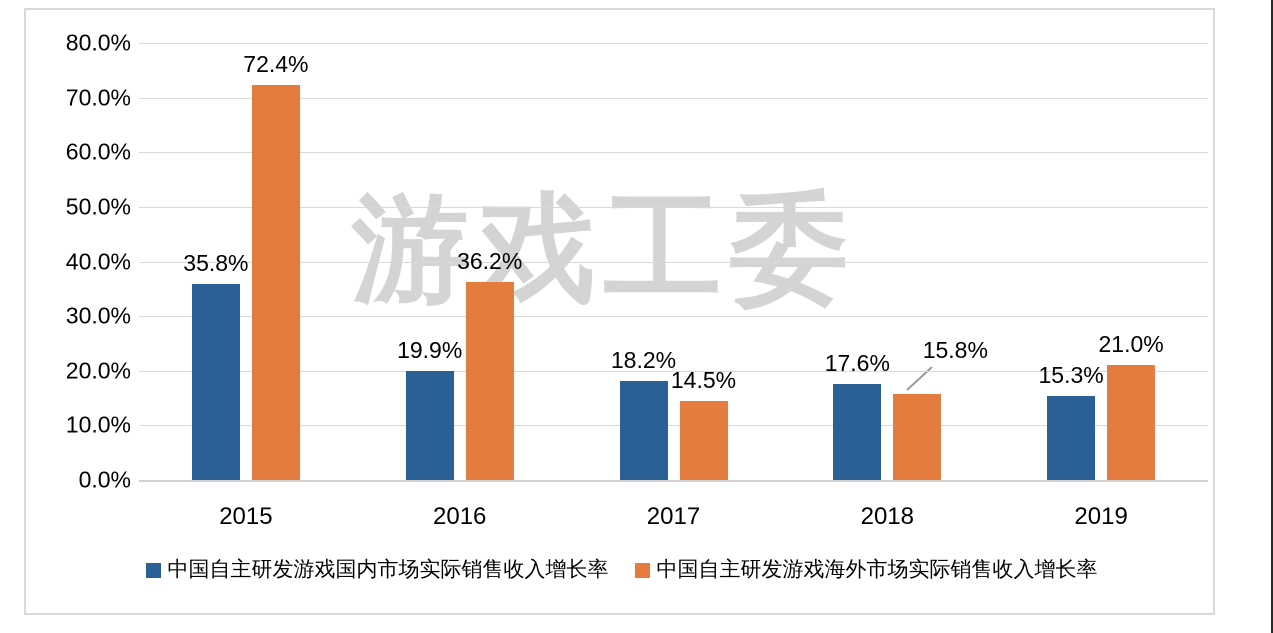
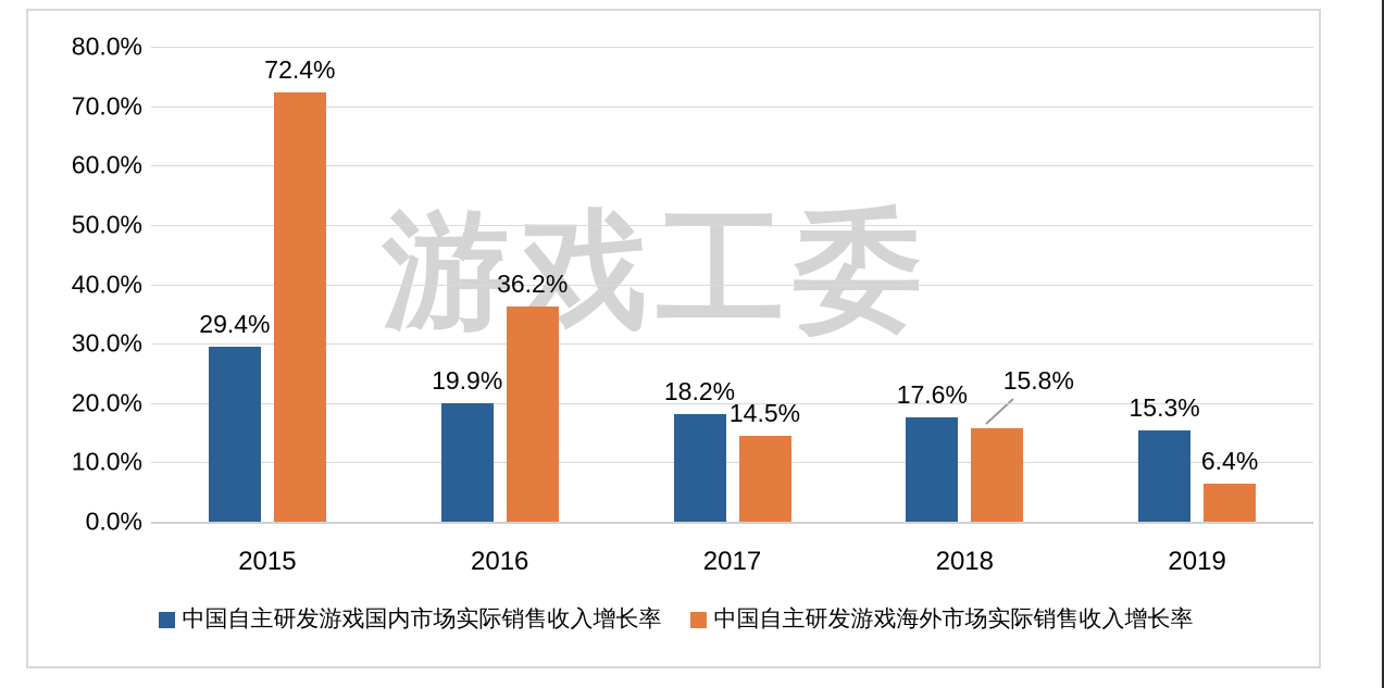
中国自主研发游戏国内市场实际销售收入增长率/2015: 35.8% -> 29.4%
中国自主研发游戏海外市场实际销售收入增长率/2019: 21.0% -> 6.4%
